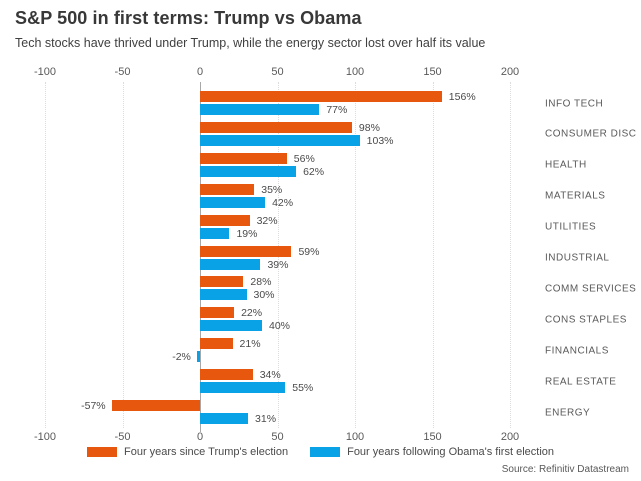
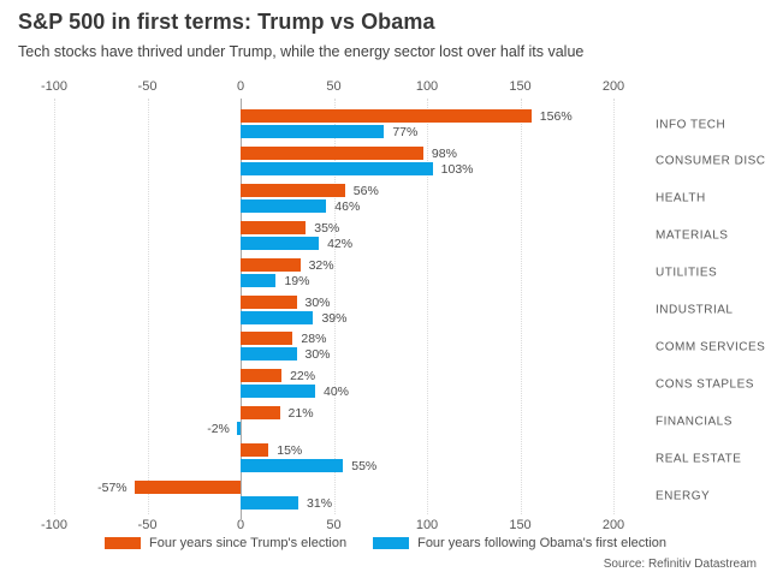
Four years following Obama's first election/HEALTH: 62% -> 46%
Four years since Trump's election/INDUSTRIAL: 59% -> 30%
Four years since Trump's election/REAL ESTATE: 34% -> 15%
